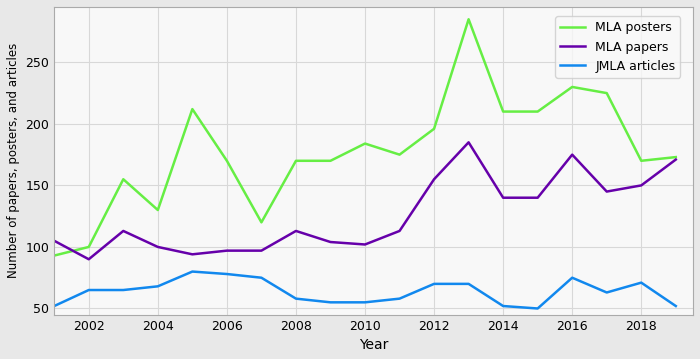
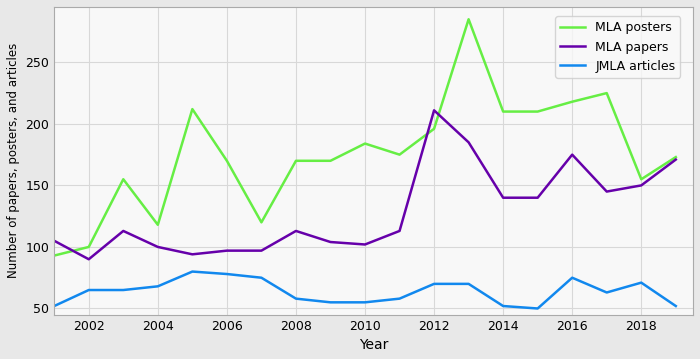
MLA posters/2004: 130 -> 118
MLA papers/2012: 155 -> 211
MLA posters/2016: 230 -> 218
MLA posters/2018: 170 -> 155
